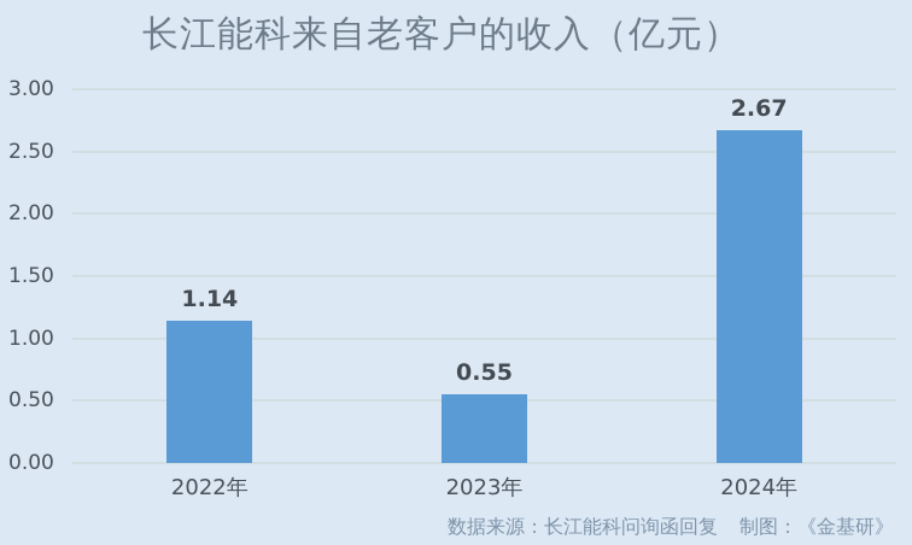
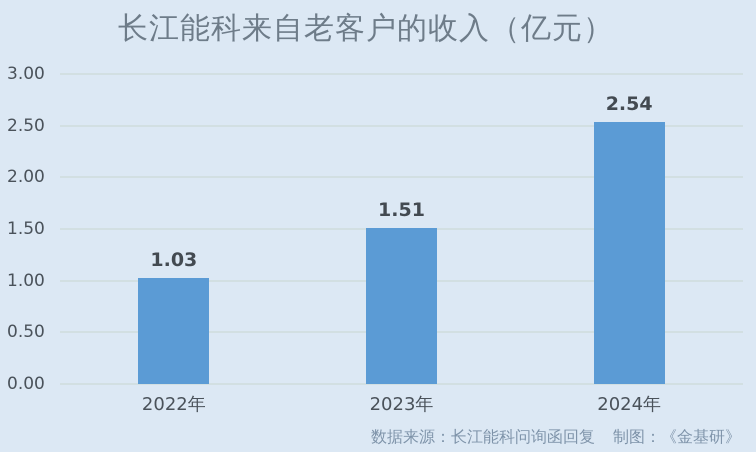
2022年: 1.14 -> 1.03
2023年: 0.55 -> 1.51
2024年: 2.67 -> 2.54
